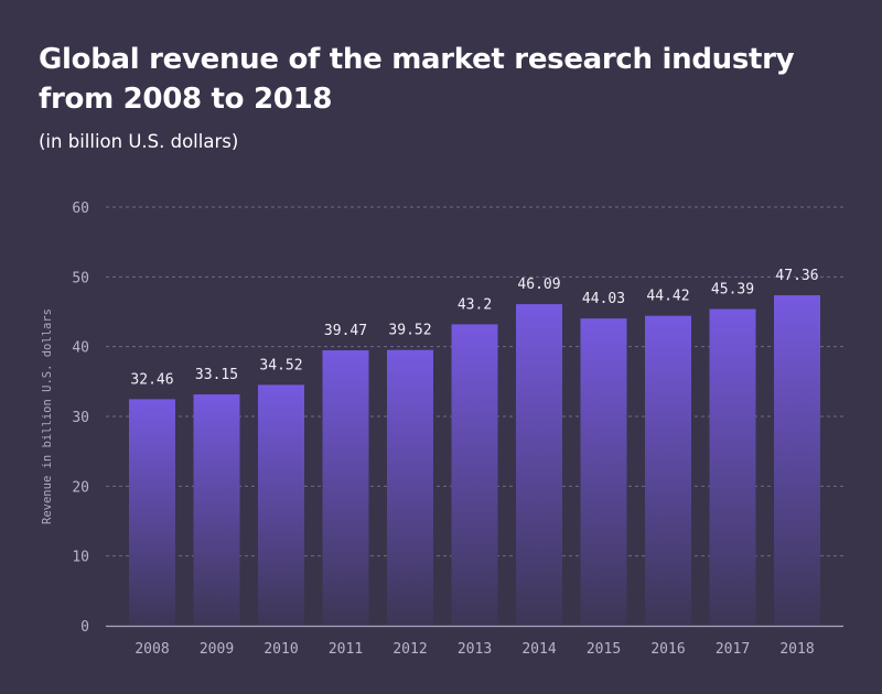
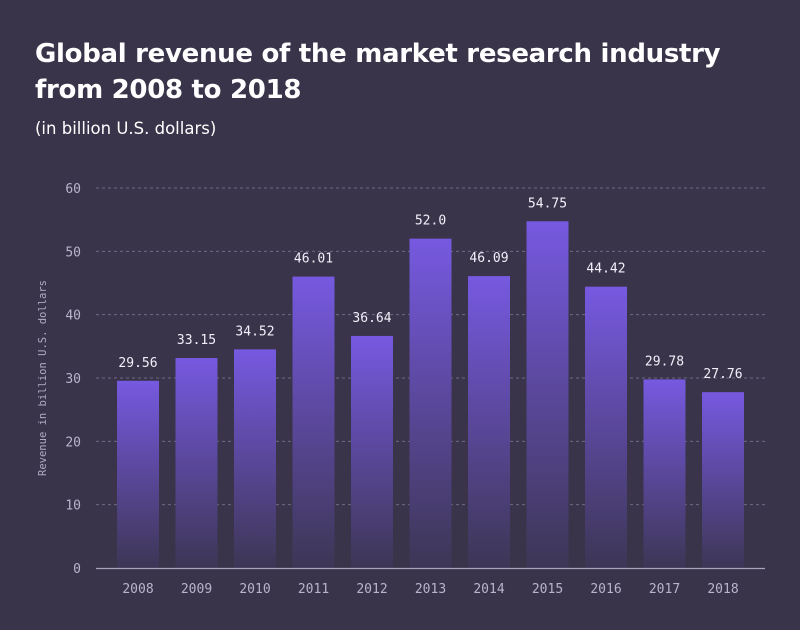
2008: 32.46 -> 29.56
2011: 39.47 -> 46.01
2012: 39.52 -> 36.64
2013: 43.2 -> 52.0
2015: 44.03 -> 54.75
2017: 45.39 -> 29.78
2018: 47.36 -> 27.76
